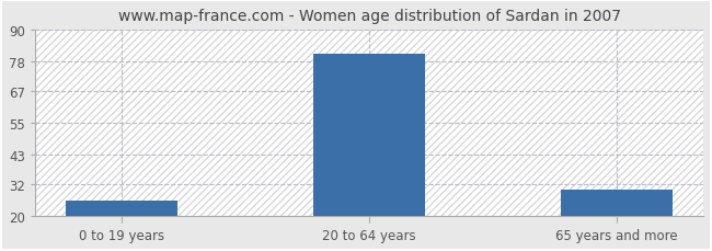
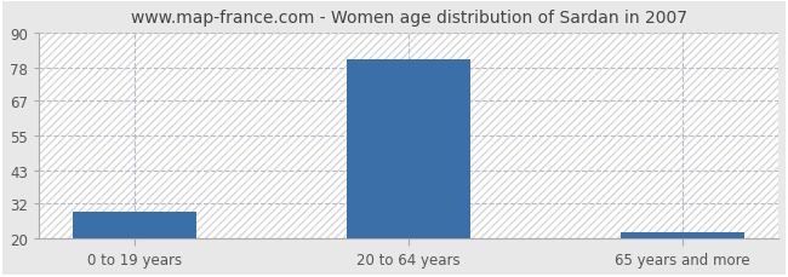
0 to 19 years: 26 -> 29
65 years and more: 30 -> 22
